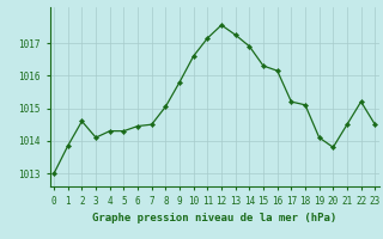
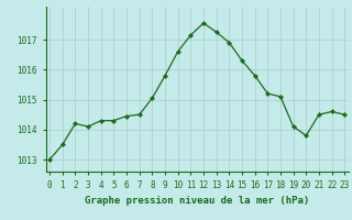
1: 1013.85 -> 1013.50
2: 1014.60 -> 1014.20
16: 1016.15 -> 1015.80
22: 1015.20 -> 1014.60
